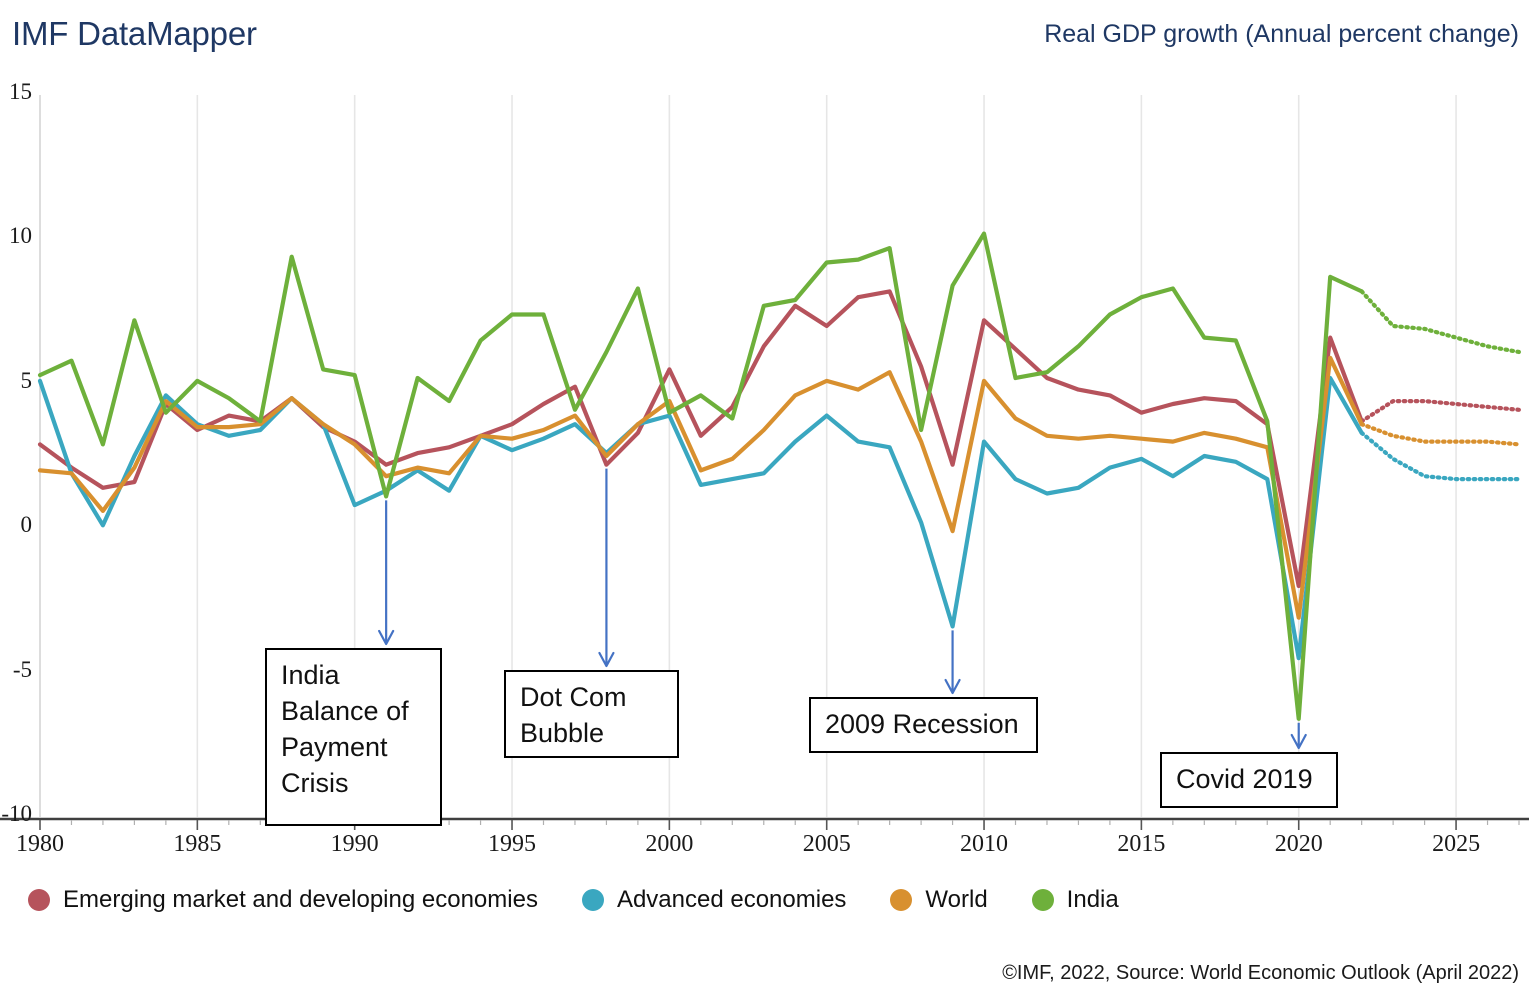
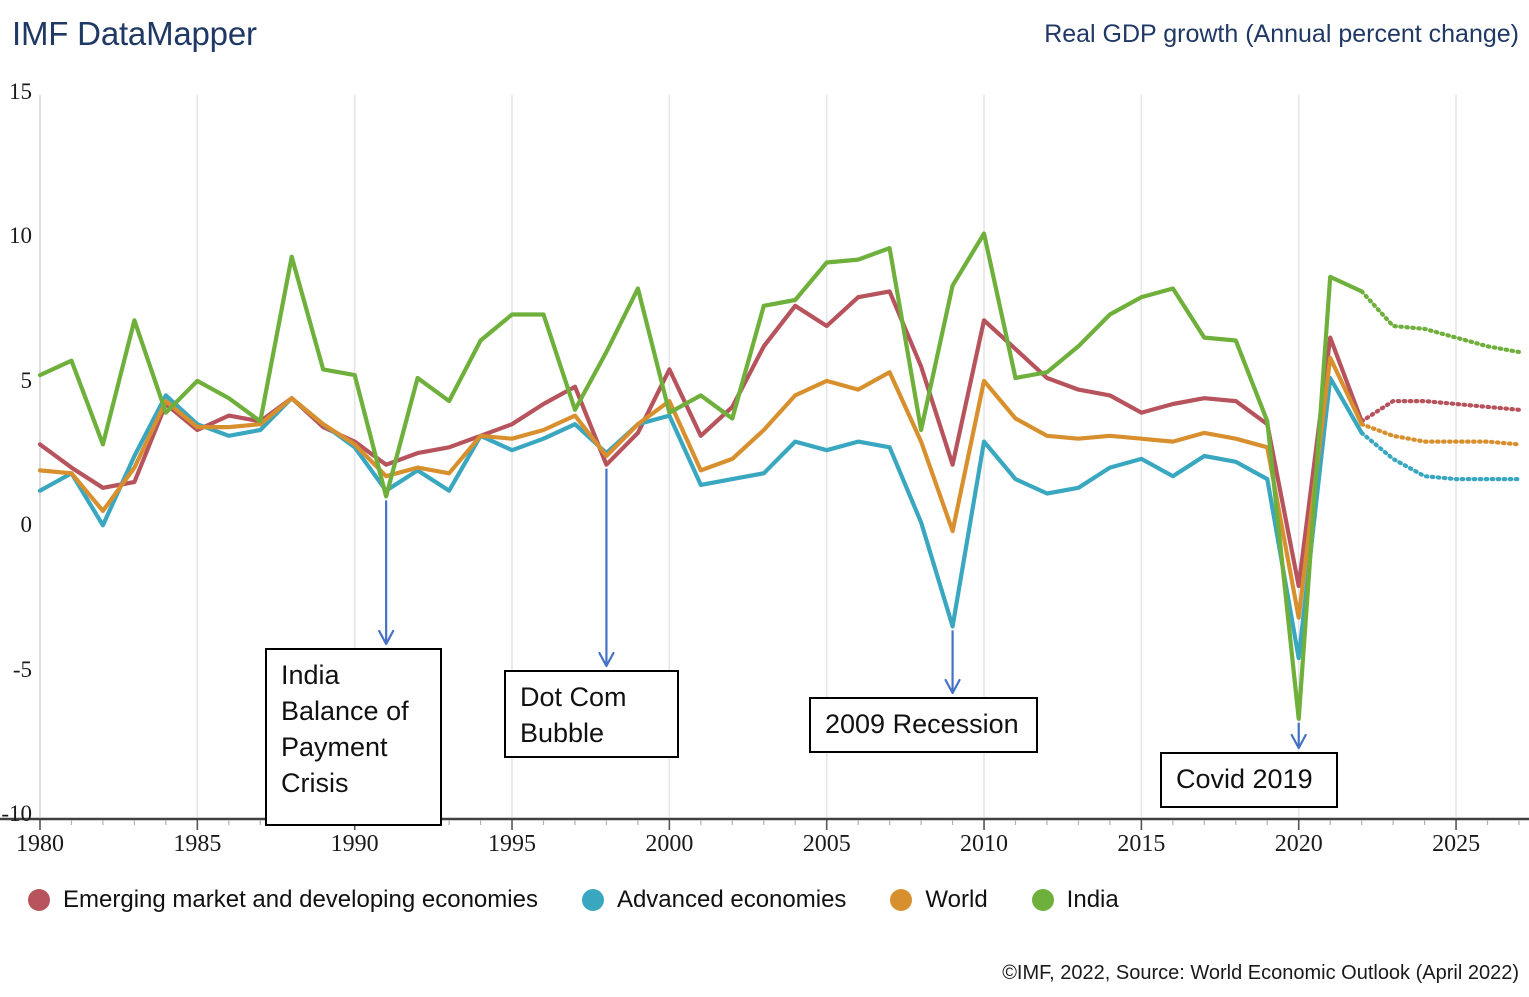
Advanced economies/1980: 5.1 -> 1.3
Advanced economies/1990: 0.8 -> 2.8
Advanced economies/2005: 3.9 -> 2.7
